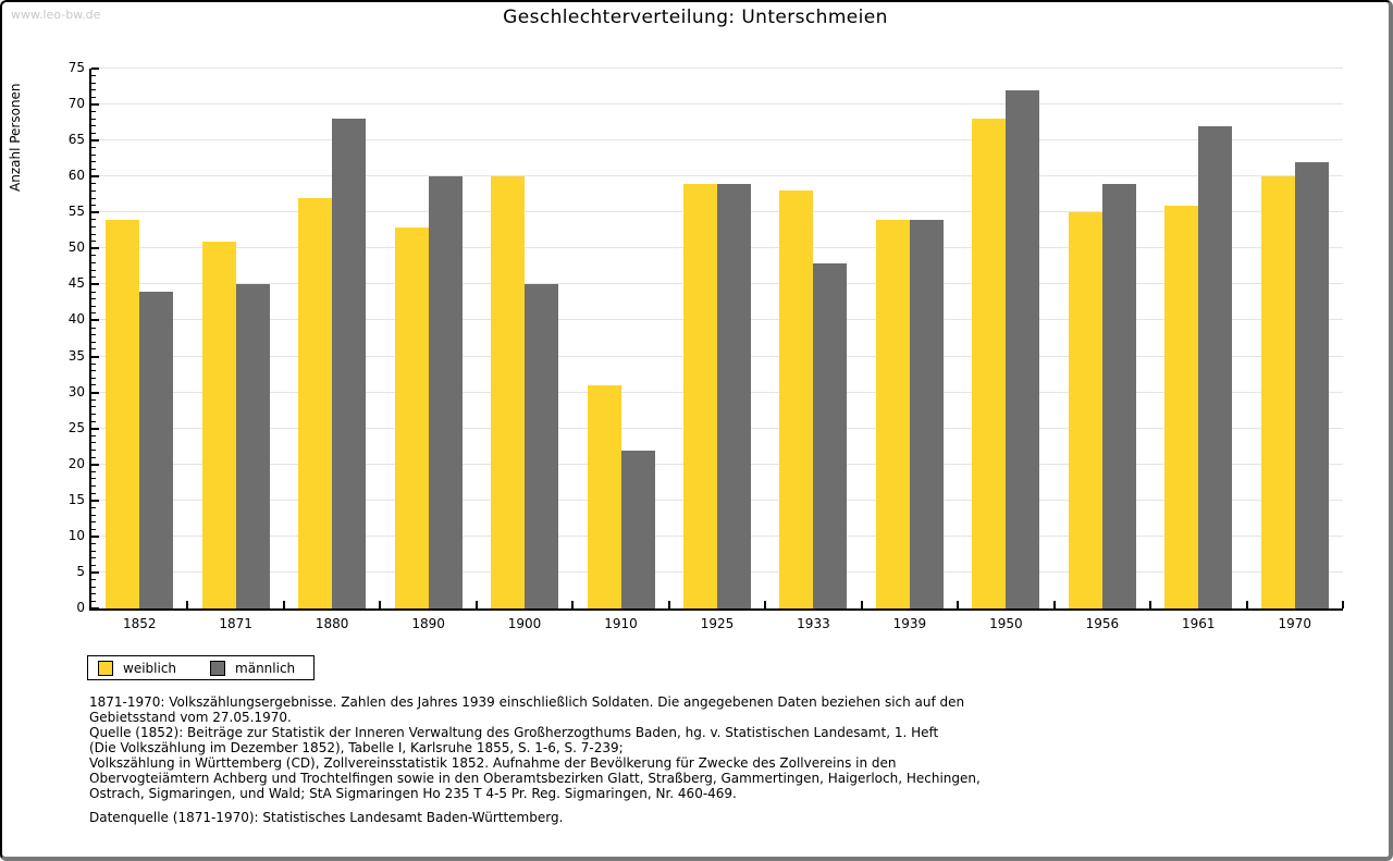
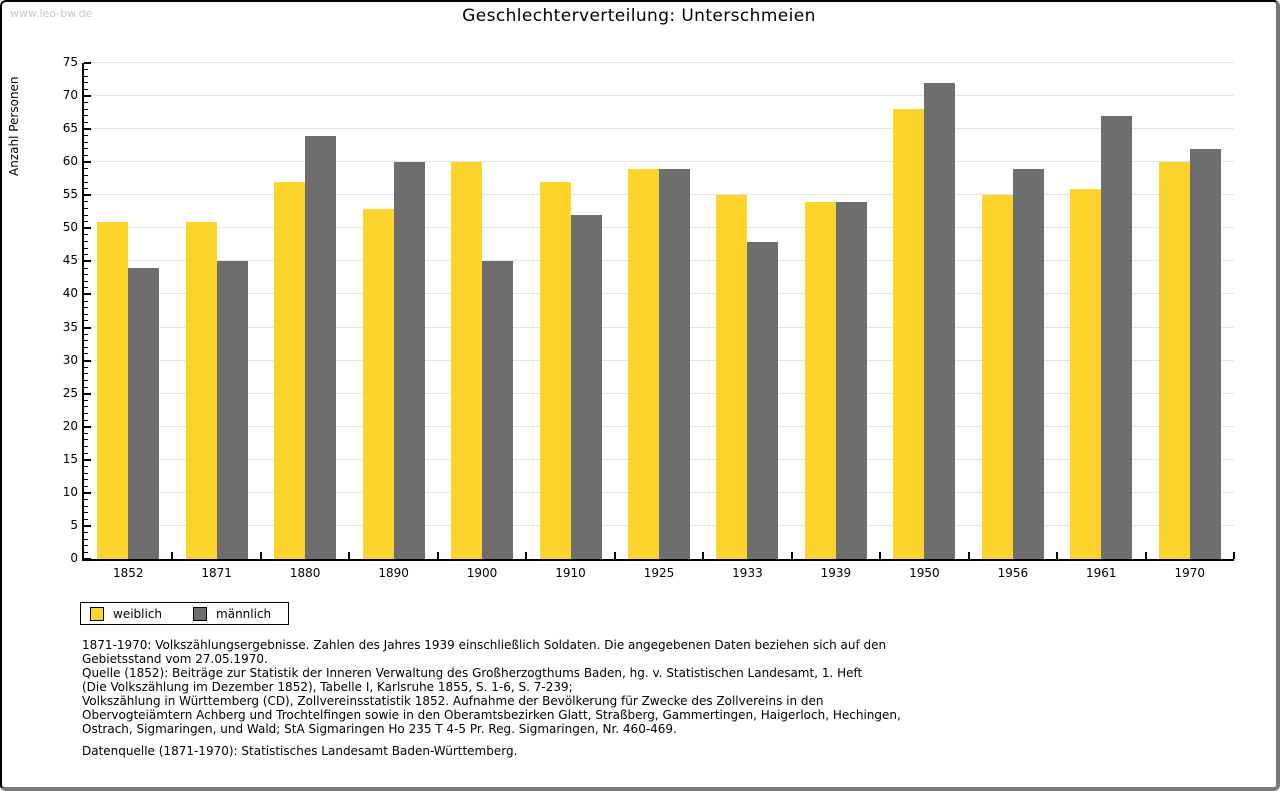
weiblich/1852: 54 -> 51
männlich/1880: 68 -> 64
weiblich/1910: 31 -> 57
männlich/1910: 22 -> 52
weiblich/1933: 58 -> 55
